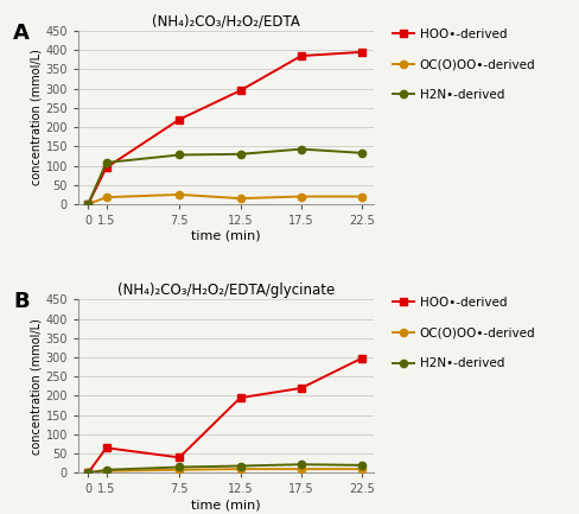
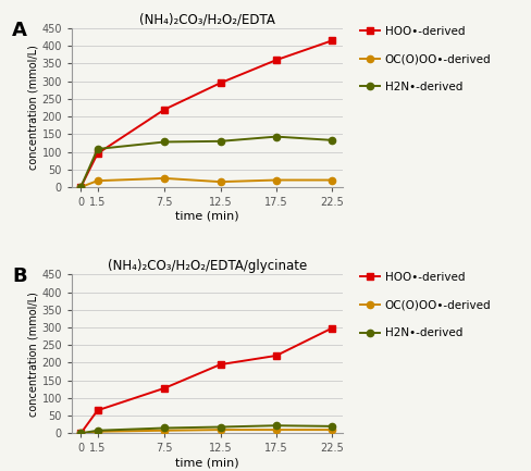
(NH₄)₂CO₃/H₂O₂/EDTA/HOO•-derived/17.5: 385 -> 360
(NH₄)₂CO₃/H₂O₂/EDTA/HOO•-derived/22.5: 395 -> 415
(NH₄)₂CO₃/H₂O₂/EDTA/glycinate/HOO•-derived/7.5: 40 -> 128
